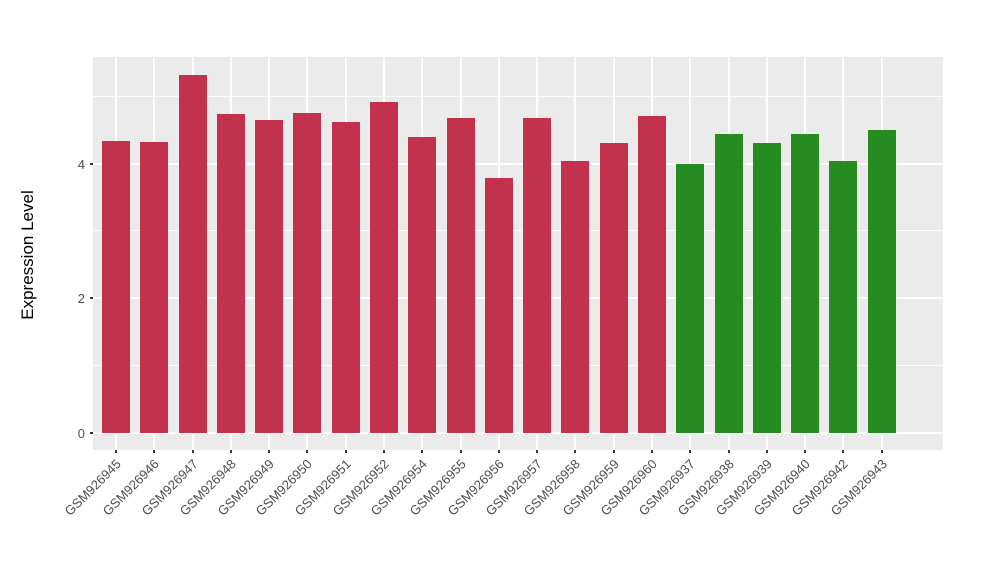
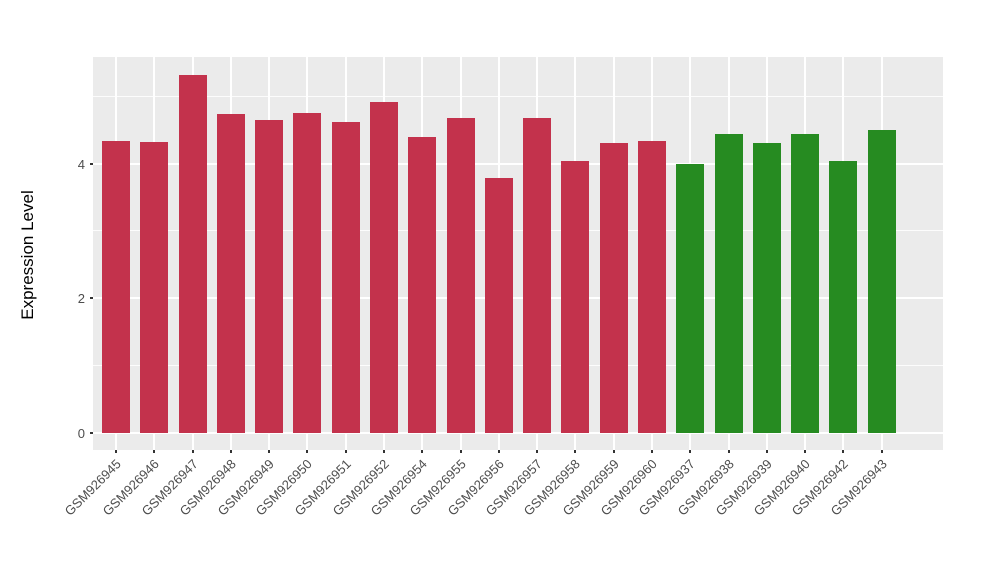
GSM926960: 4.7 -> 4.3
